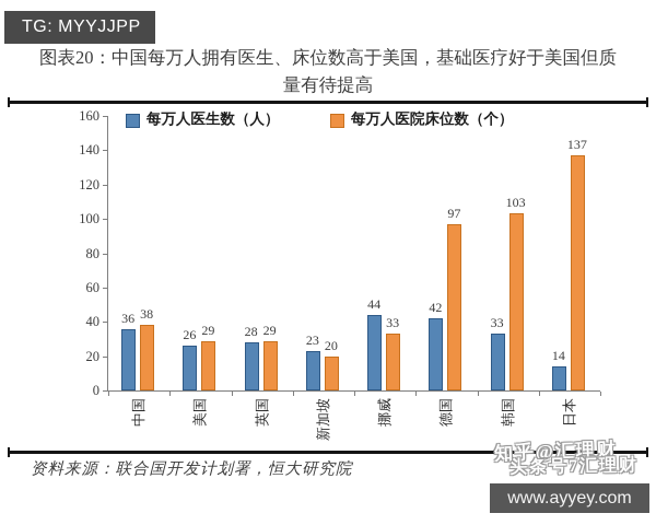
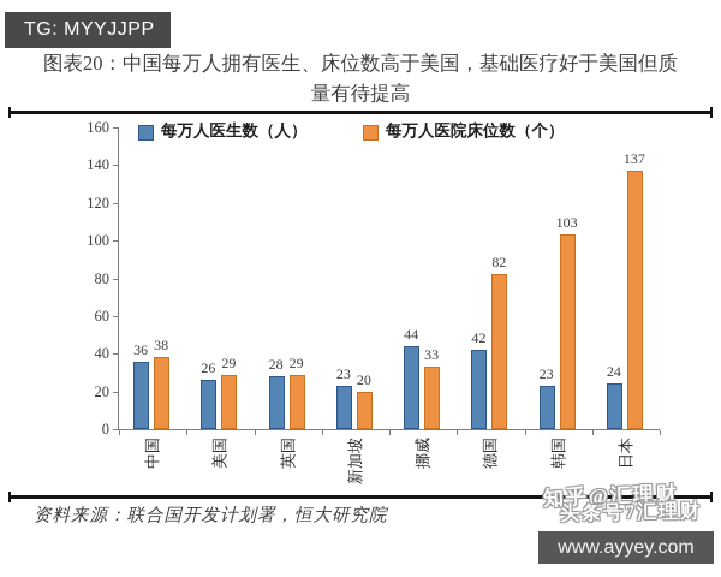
每万人医院床位数（个）/德国: 97 -> 82
每万人医生数（人）/韩国: 33 -> 23
每万人医生数（人）/日本: 14 -> 24
